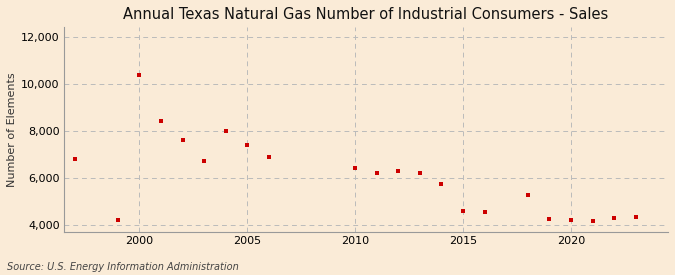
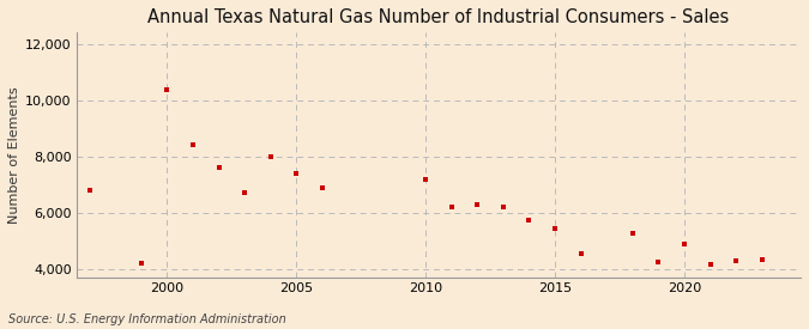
2010: 6,400 -> 7,200
2015: 4,600 -> 5,450
2020: 4,200 -> 4,900
